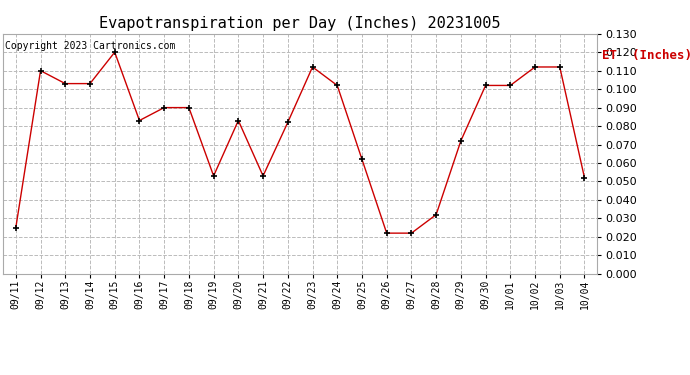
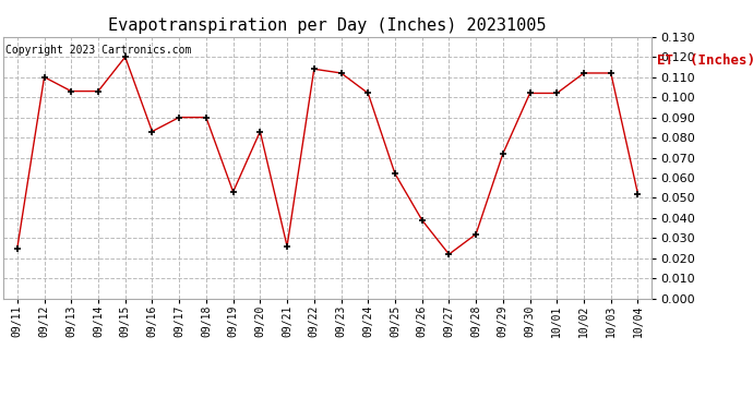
09/21: 0.053 -> 0.026
09/22: 0.082 -> 0.114
09/26: 0.022 -> 0.039
